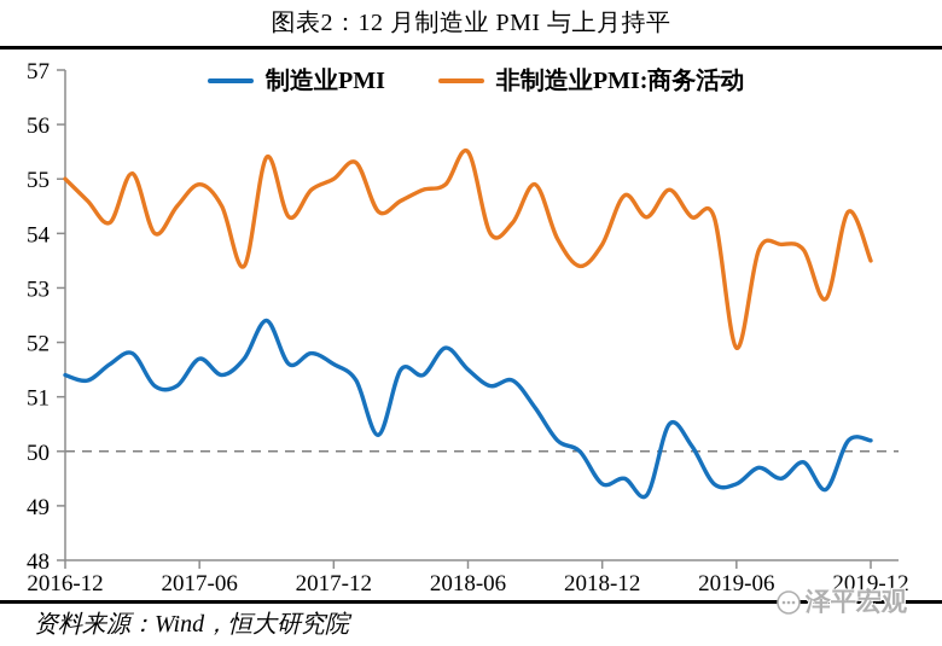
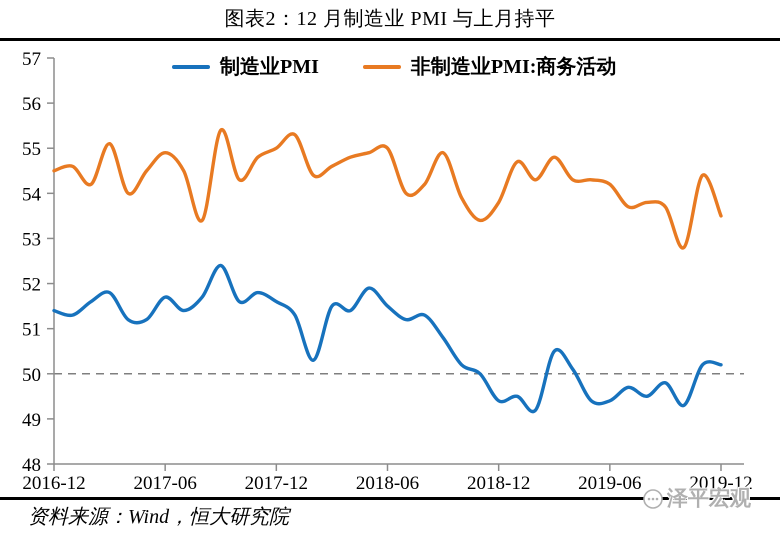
非制造业PMI:商务活动/2016-12: 55.0 -> 54.5
非制造业PMI:商务活动/2018-06: 55.5 -> 55.0
非制造业PMI:商务活动/2019-06: 51.9 -> 54.2
